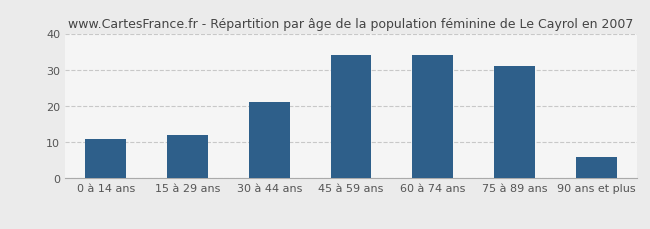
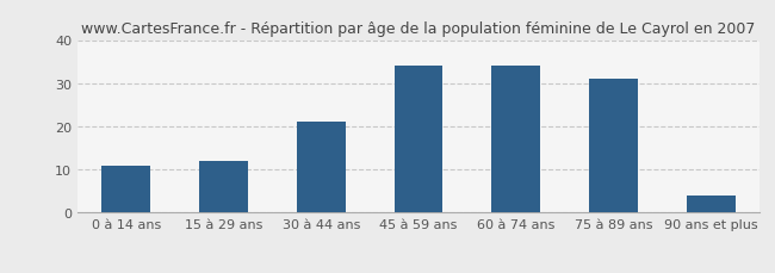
90 ans et plus: 6 -> 4
